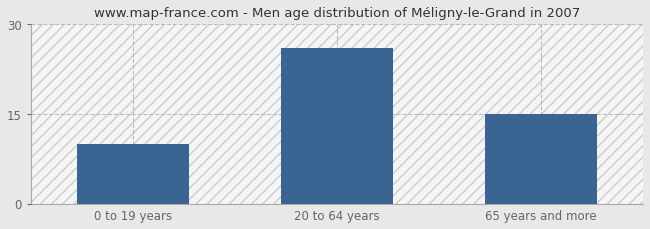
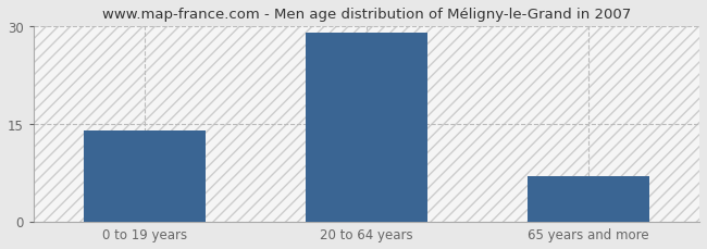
0 to 19 years: 10 -> 14
20 to 64 years: 26 -> 29
65 years and more: 15 -> 7
